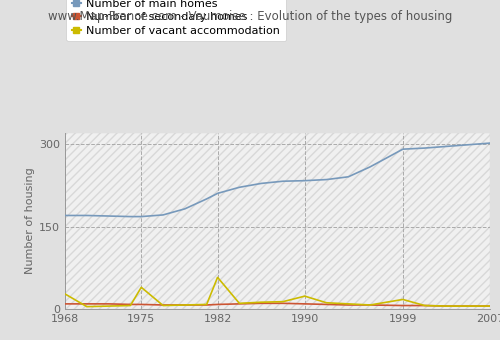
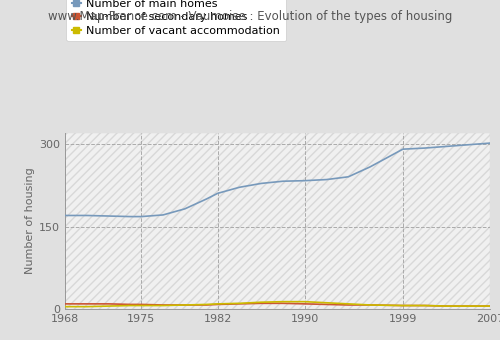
Number of vacant accommodation/1968: 28 -> 5
Number of vacant accommodation/1975: 40 -> 7
Number of vacant accommodation/1982: 58 -> 10
Number of vacant accommodation/1990: 24 -> 14
Number of vacant accommodation/1999: 18 -> 7
